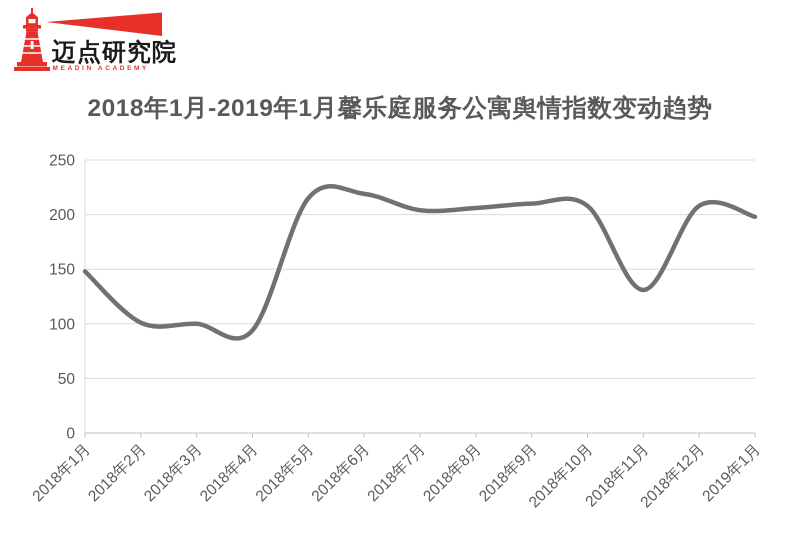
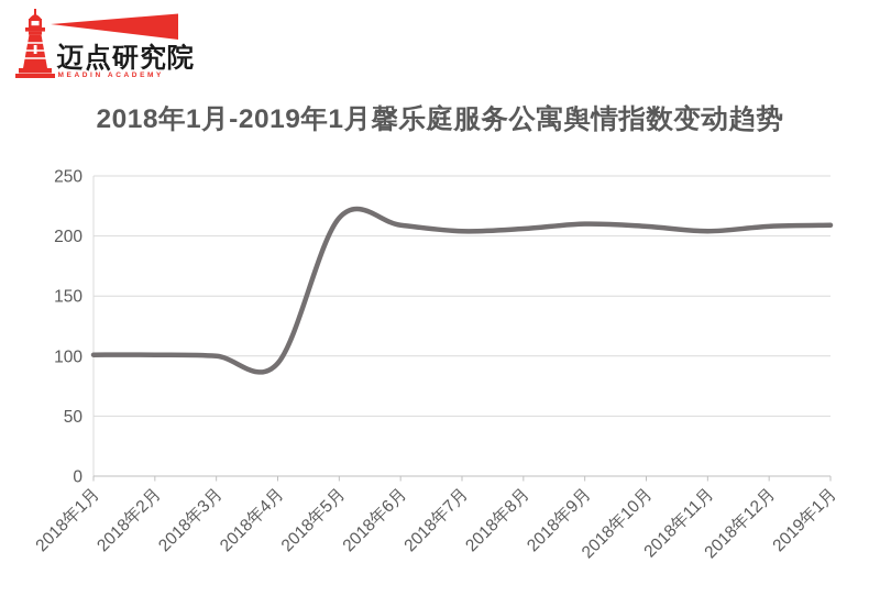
2018年1月: 148 -> 101
2018年6月: 219 -> 209
2018年11月: 131 -> 204
2019年1月: 198 -> 209
